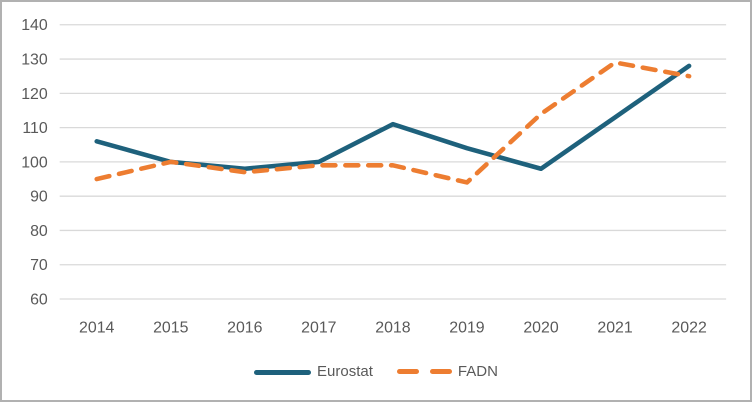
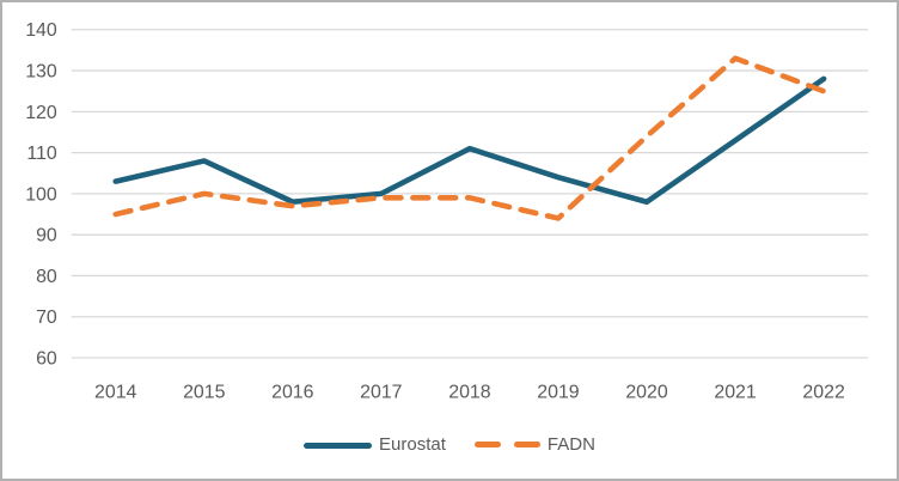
Eurostat/2014: 106 -> 103
Eurostat/2015: 100 -> 108
FADN/2021: 129 -> 133
